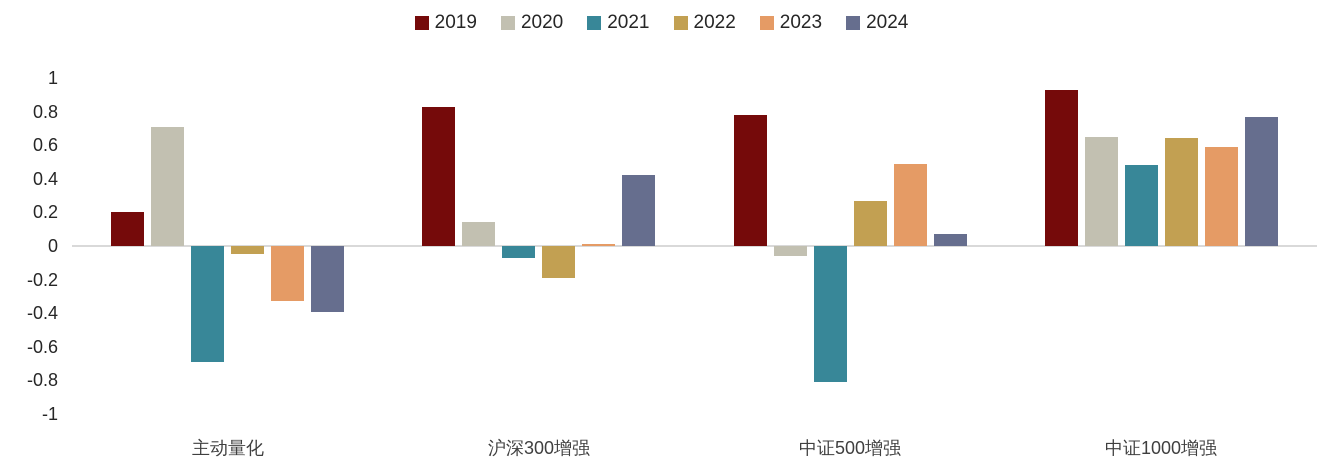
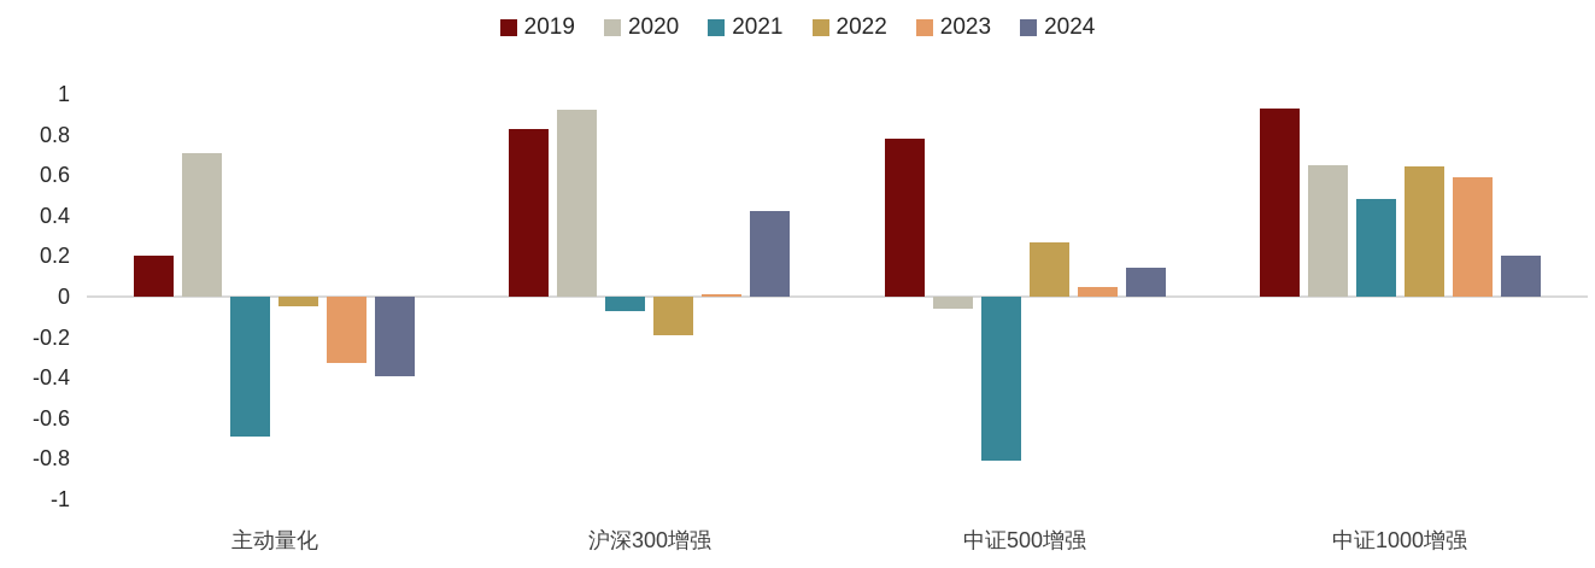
2020/沪深300增强: 0.14 -> 0.92
2023/中证500增强: 0.49 -> 0.05
2024/中证500增强: 0.07 -> 0.14
2024/中证1000增强: 0.77 -> 0.20
